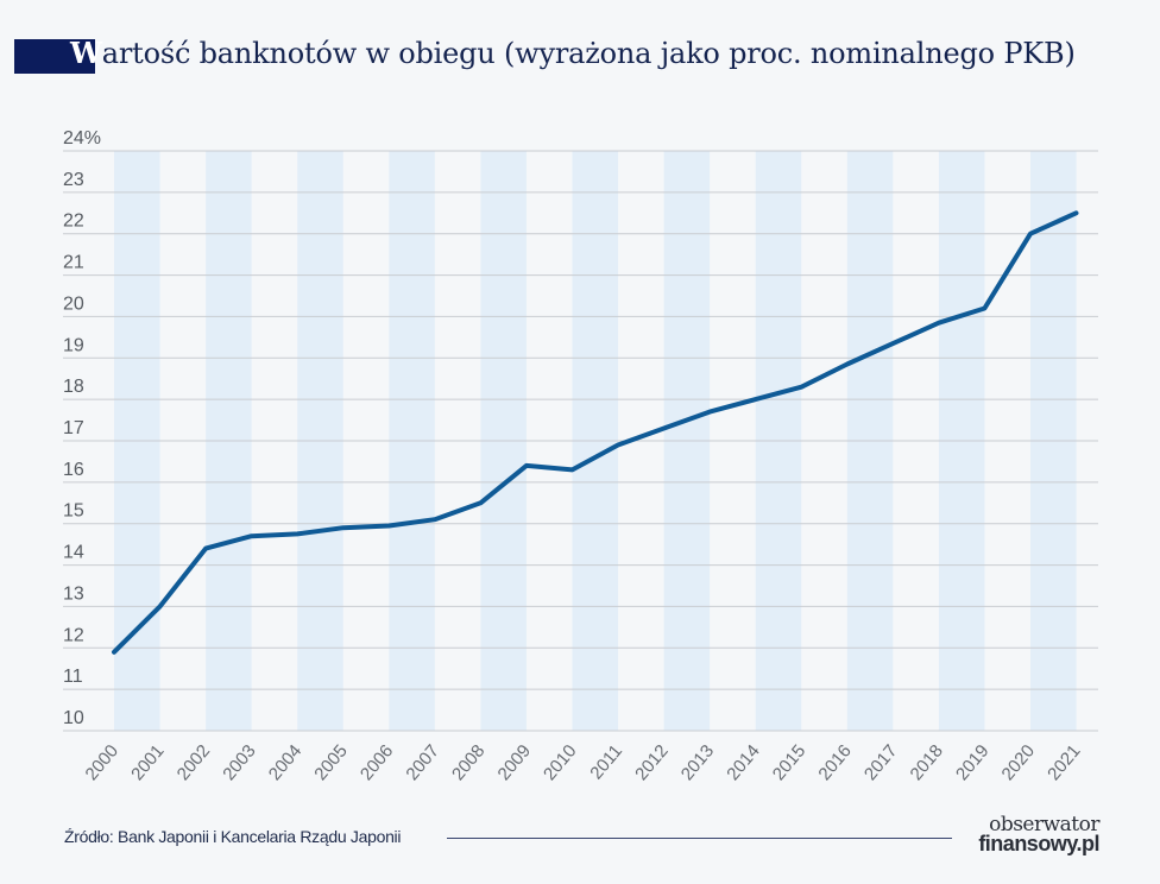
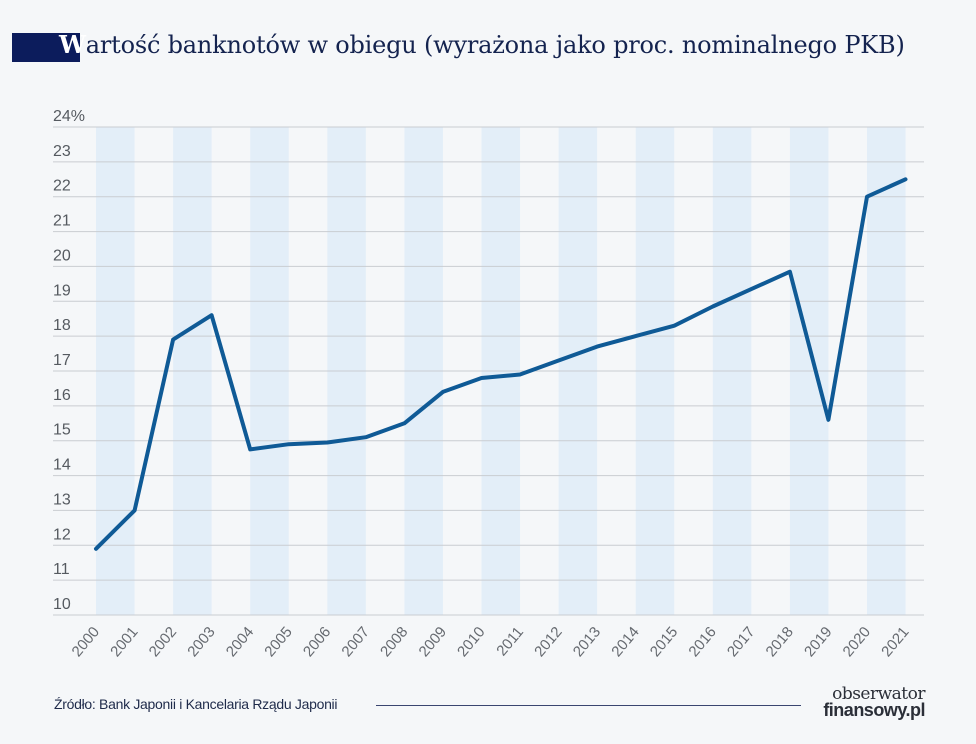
2002: 14.4% -> 17.9%
2003: 14.7% -> 18.6%
2010: 16.3% -> 16.8%
2019: 20.2% -> 15.6%
